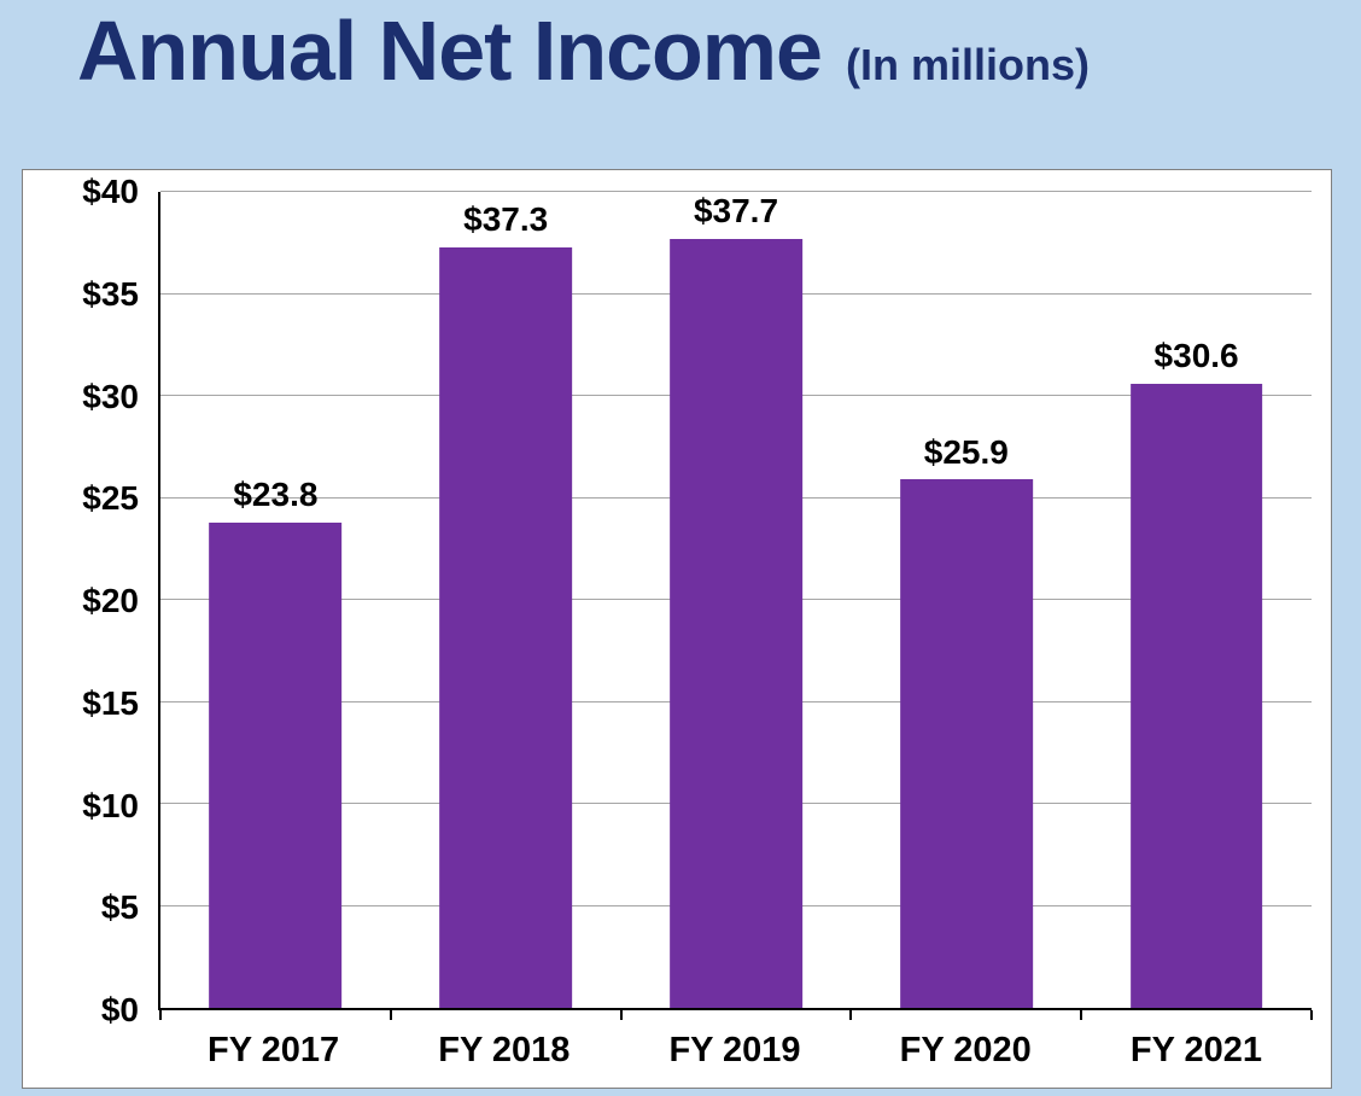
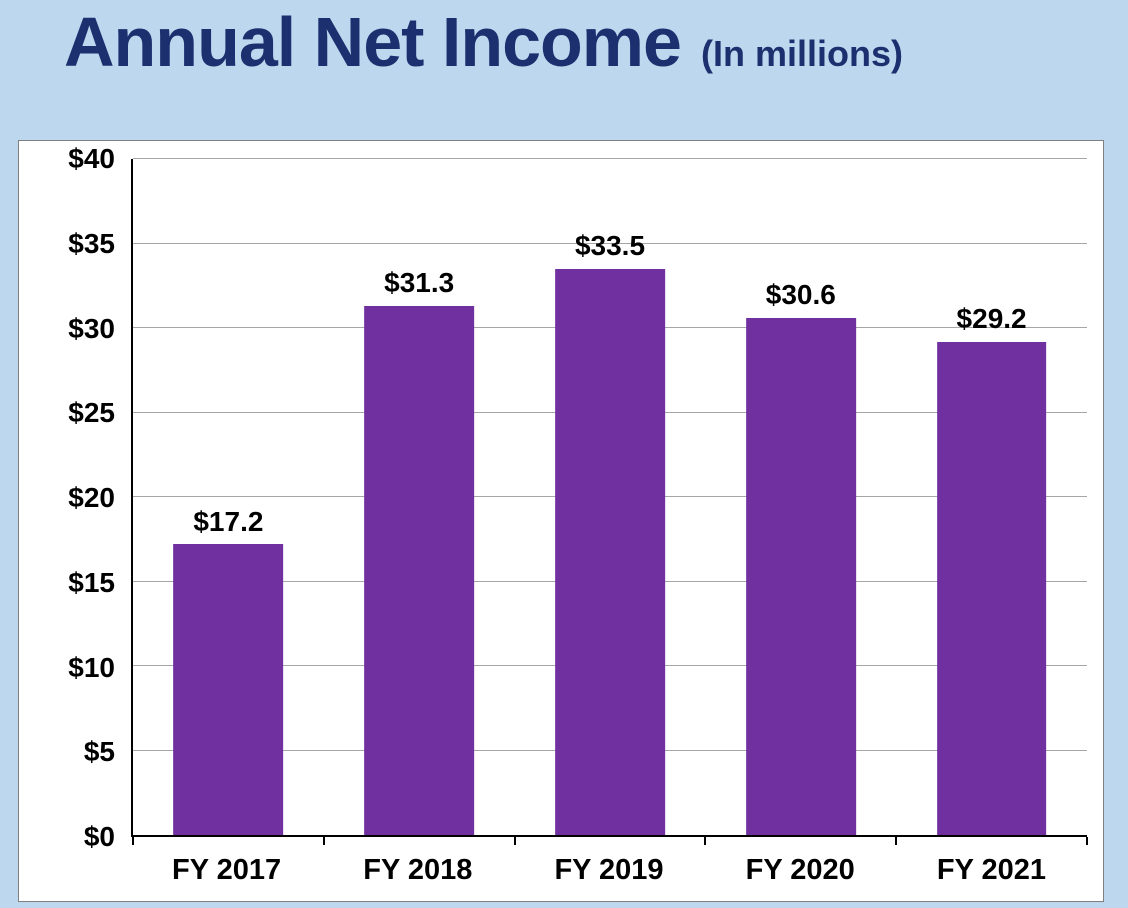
FY 2017: $23.8 -> $17.2
FY 2018: $37.3 -> $31.3
FY 2019: $37.7 -> $33.5
FY 2020: $25.9 -> $30.6
FY 2021: $30.6 -> $29.2
